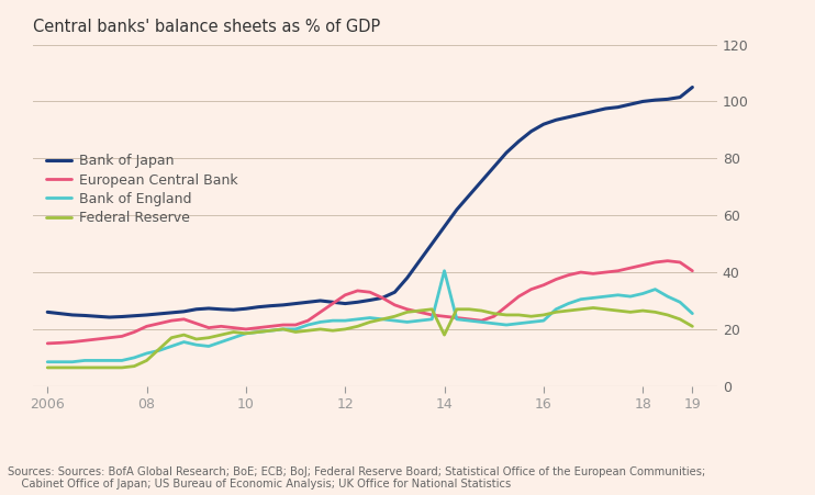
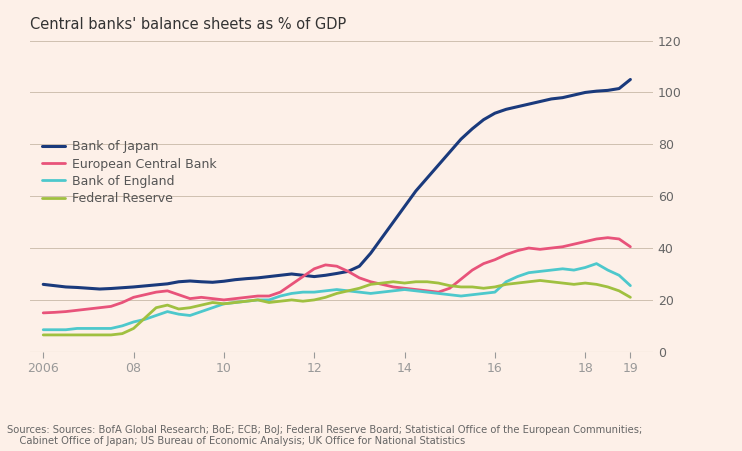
Bank of England/14: 40.5 -> 24.0
Federal Reserve/14: 18.0 -> 26.5
